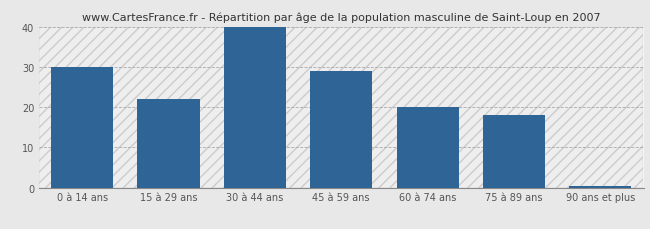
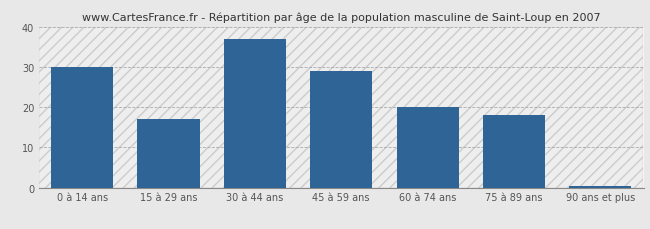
15 à 29 ans: 22.0 -> 17.0
30 à 44 ans: 40.0 -> 37.0
